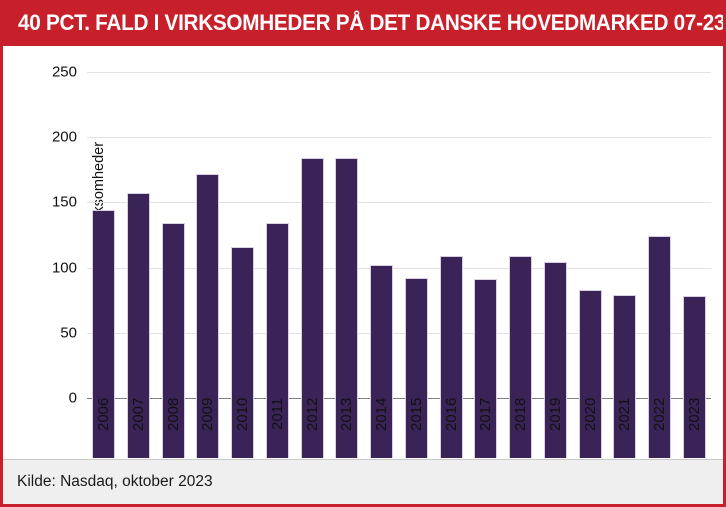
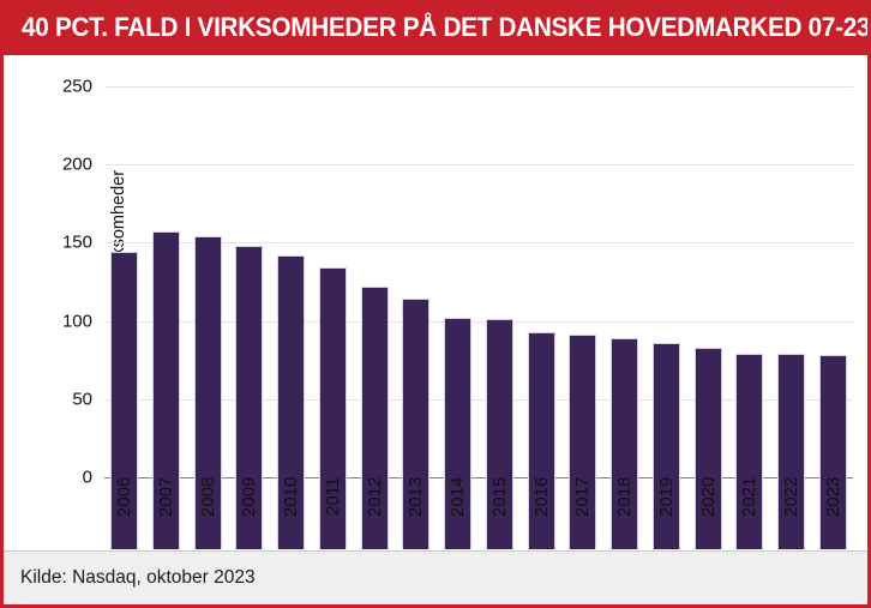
2008: 180 -> 200
2009: 218 -> 194
2010: 162 -> 188
2012: 230 -> 168
2013: 230 -> 160
2015: 138 -> 147
2016: 155 -> 139
2018: 155 -> 135
2019: 150 -> 132
2022: 170 -> 125
